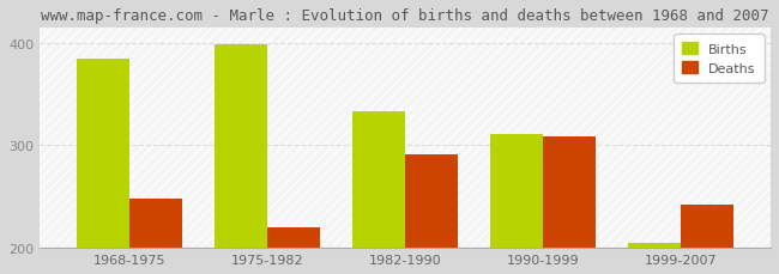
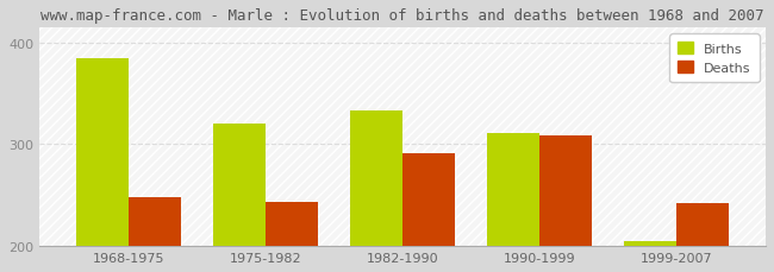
Births/1975-1982: 398 -> 320
Deaths/1975-1982: 220 -> 243
